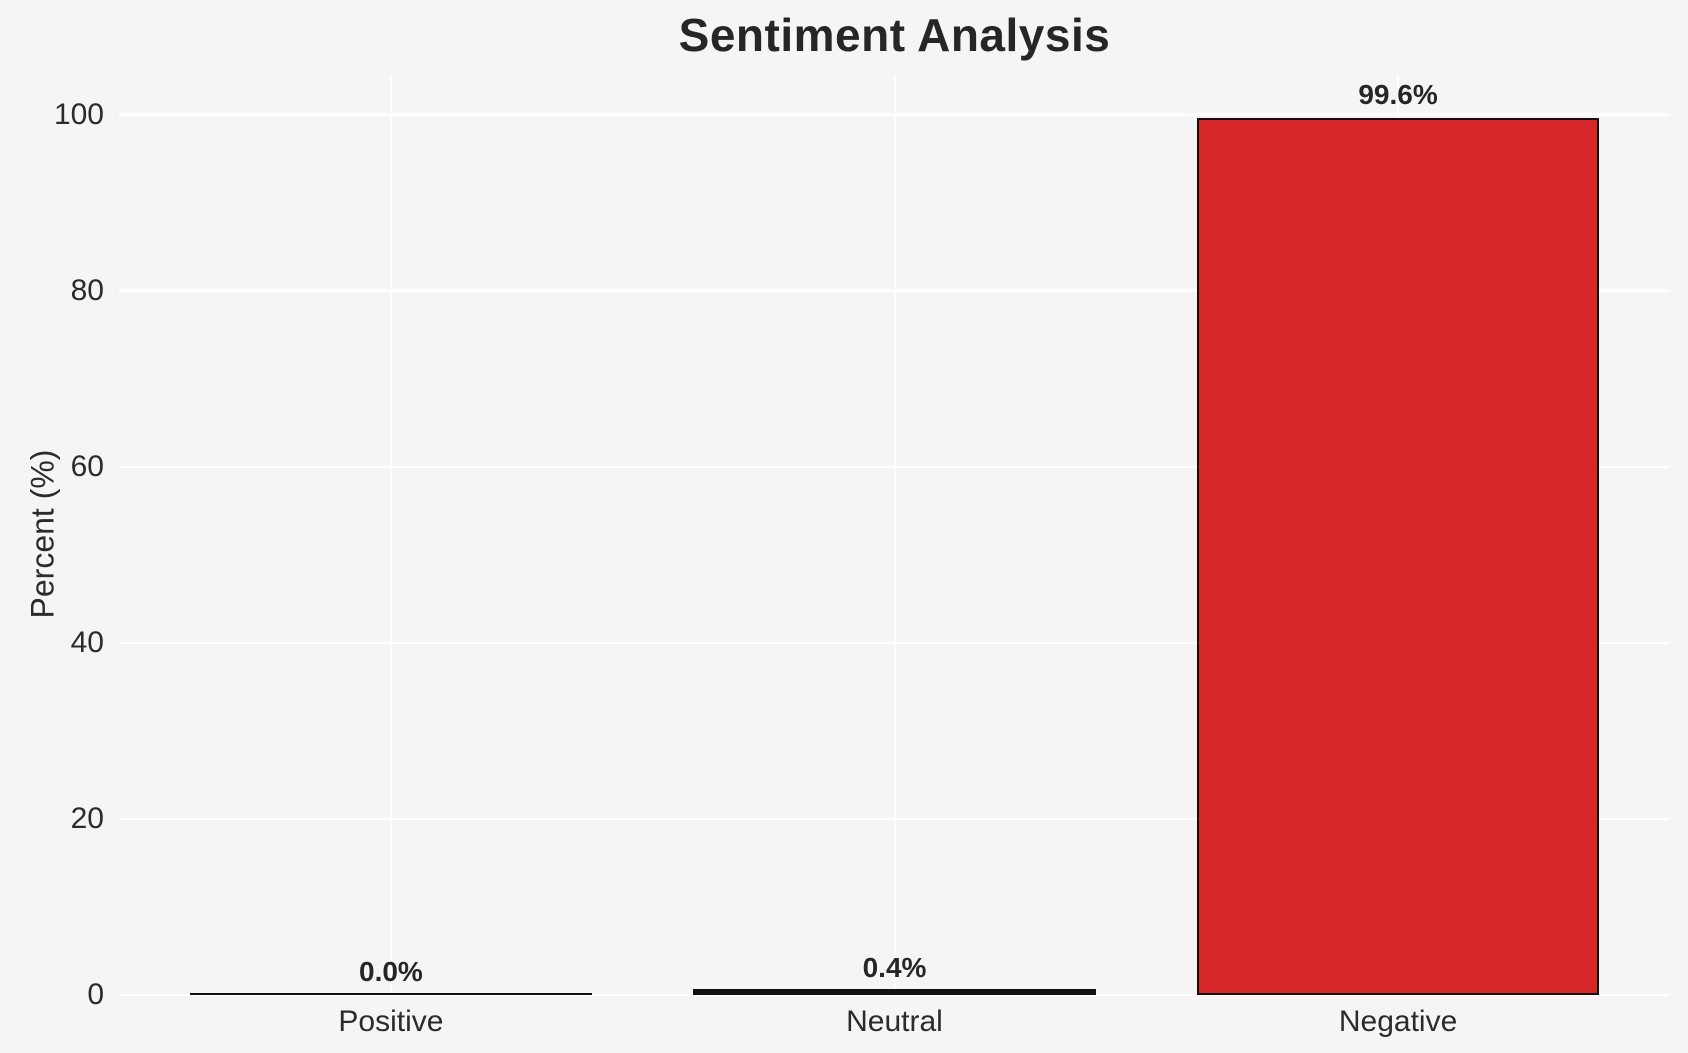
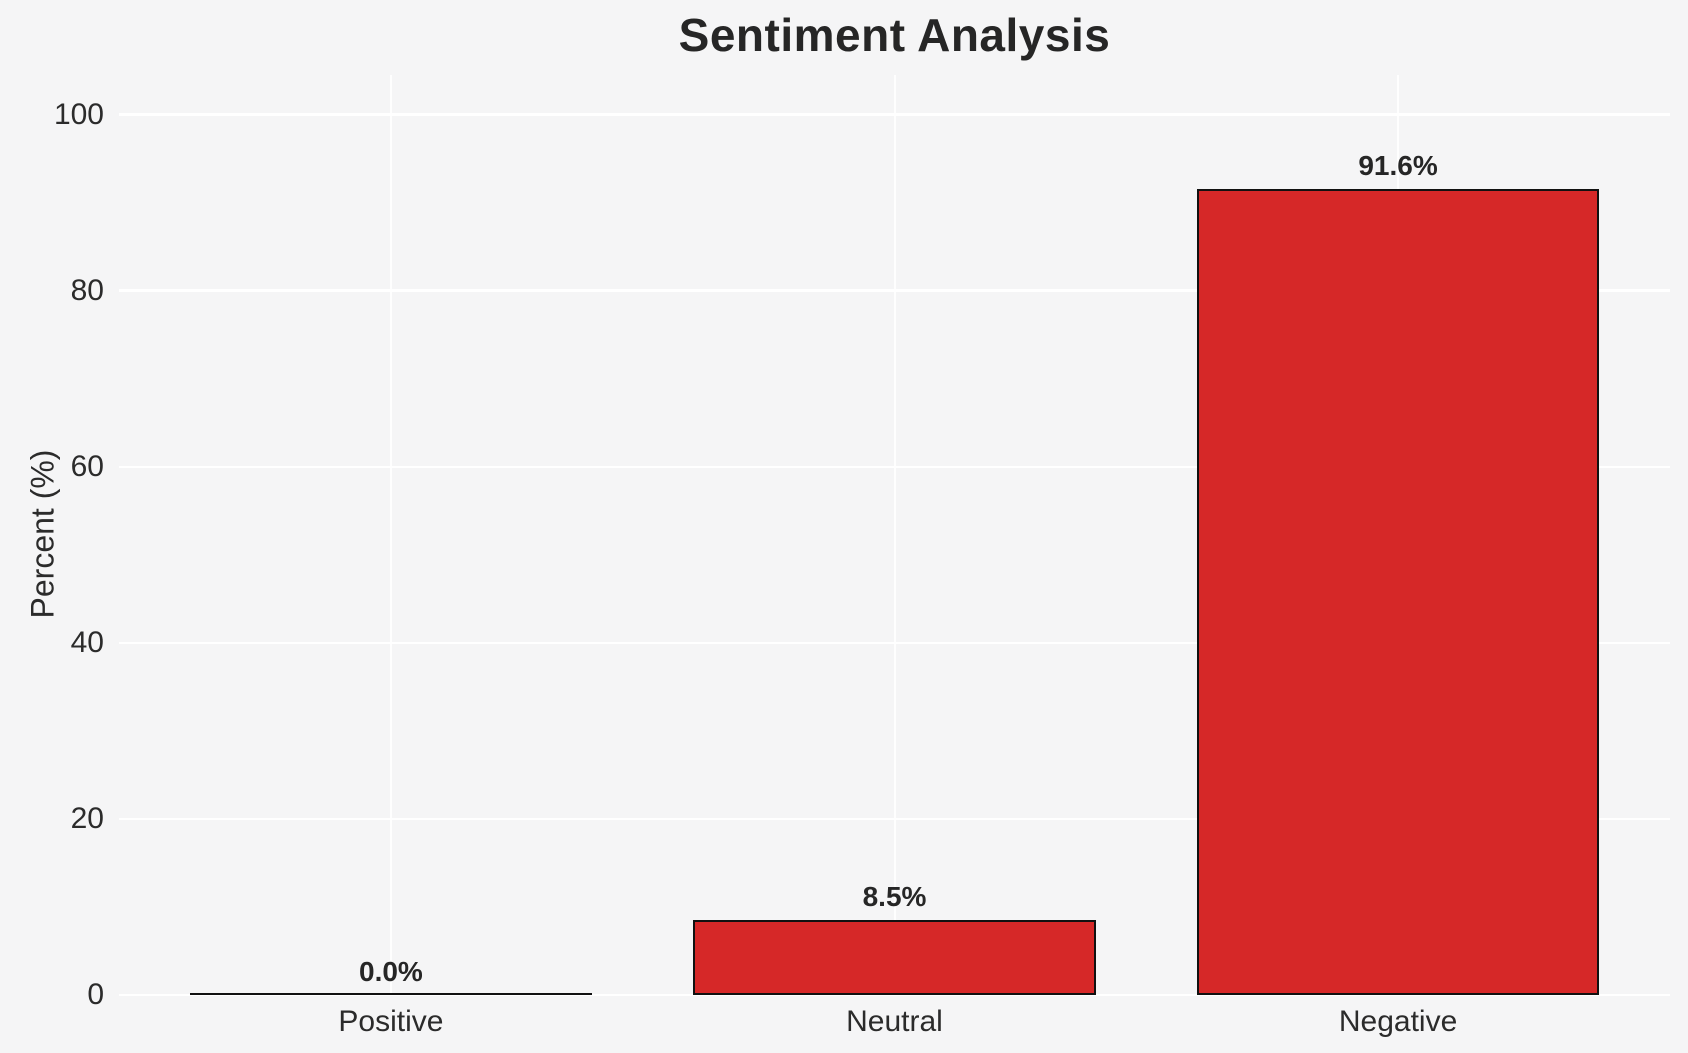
Neutral: 0.4% -> 8.5%
Negative: 99.6% -> 91.6%
